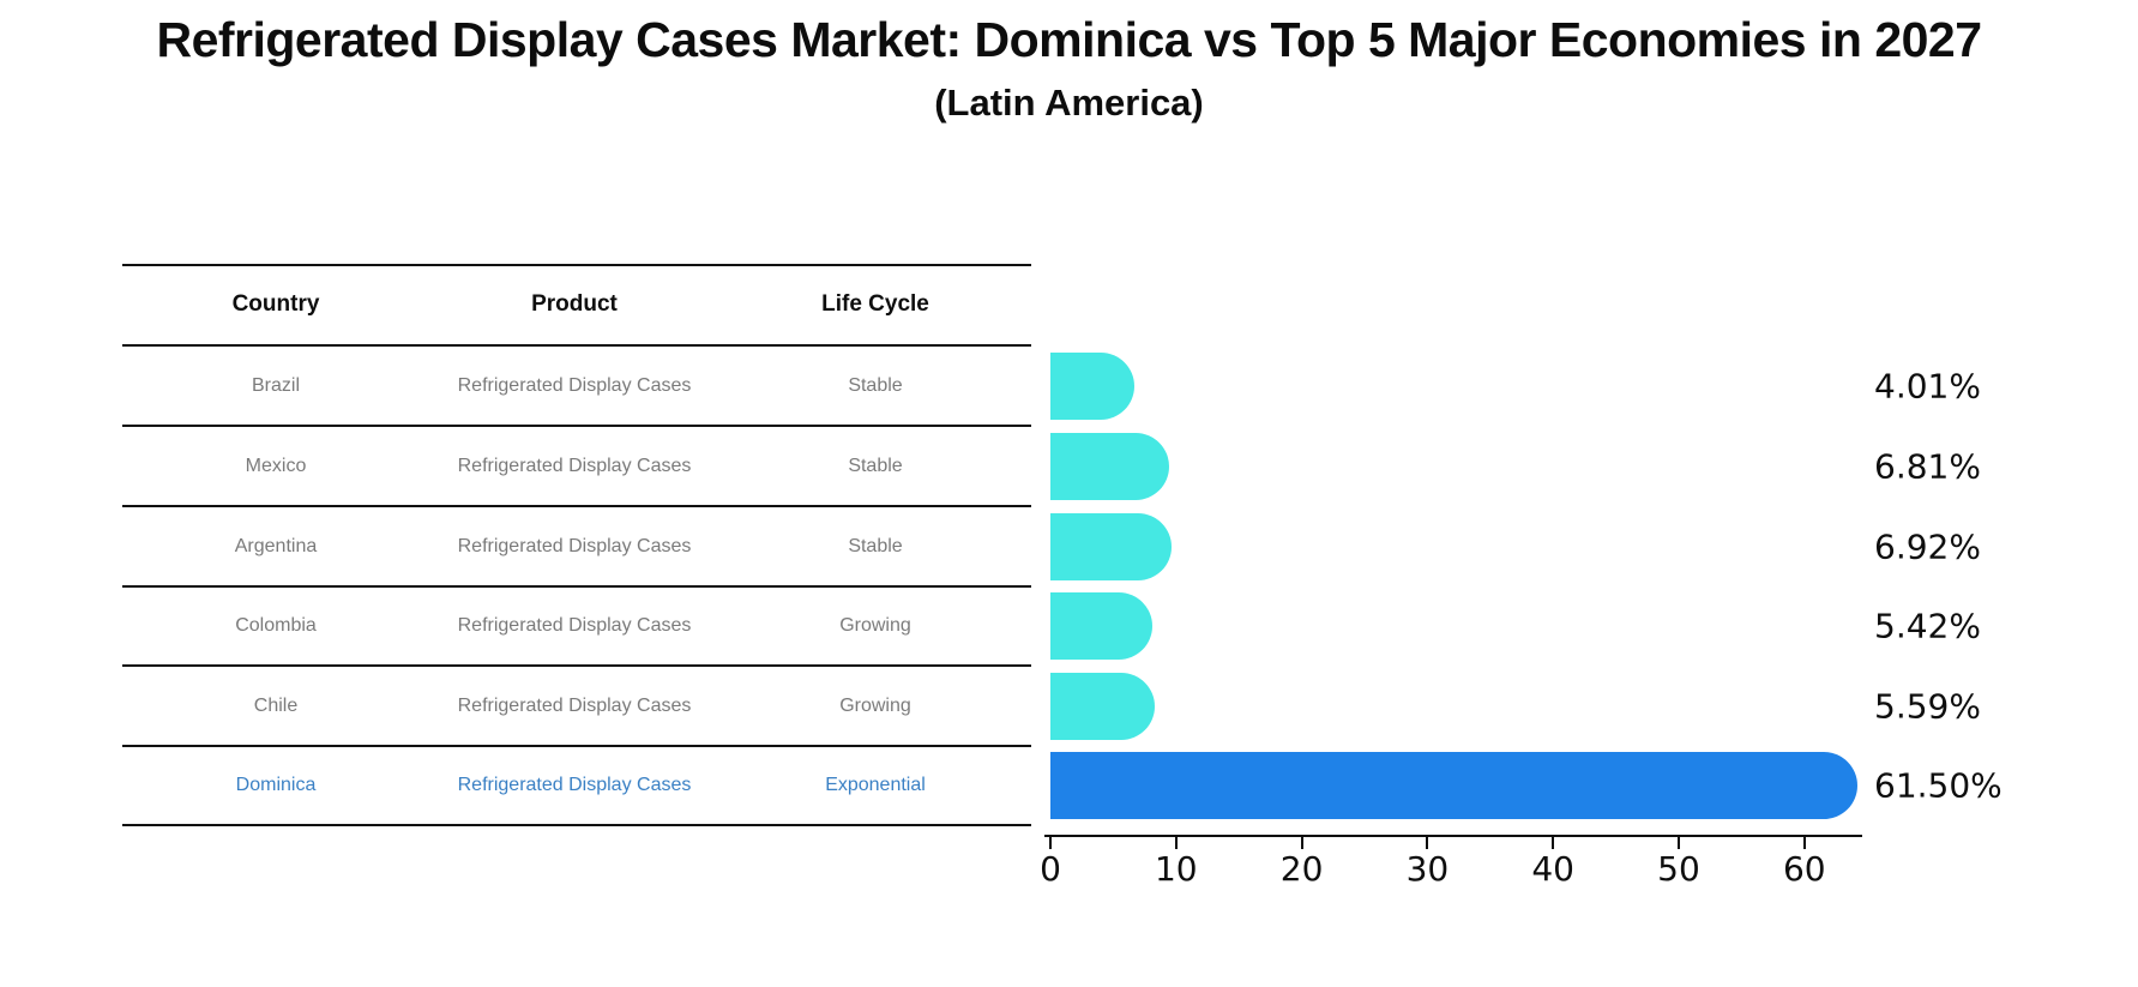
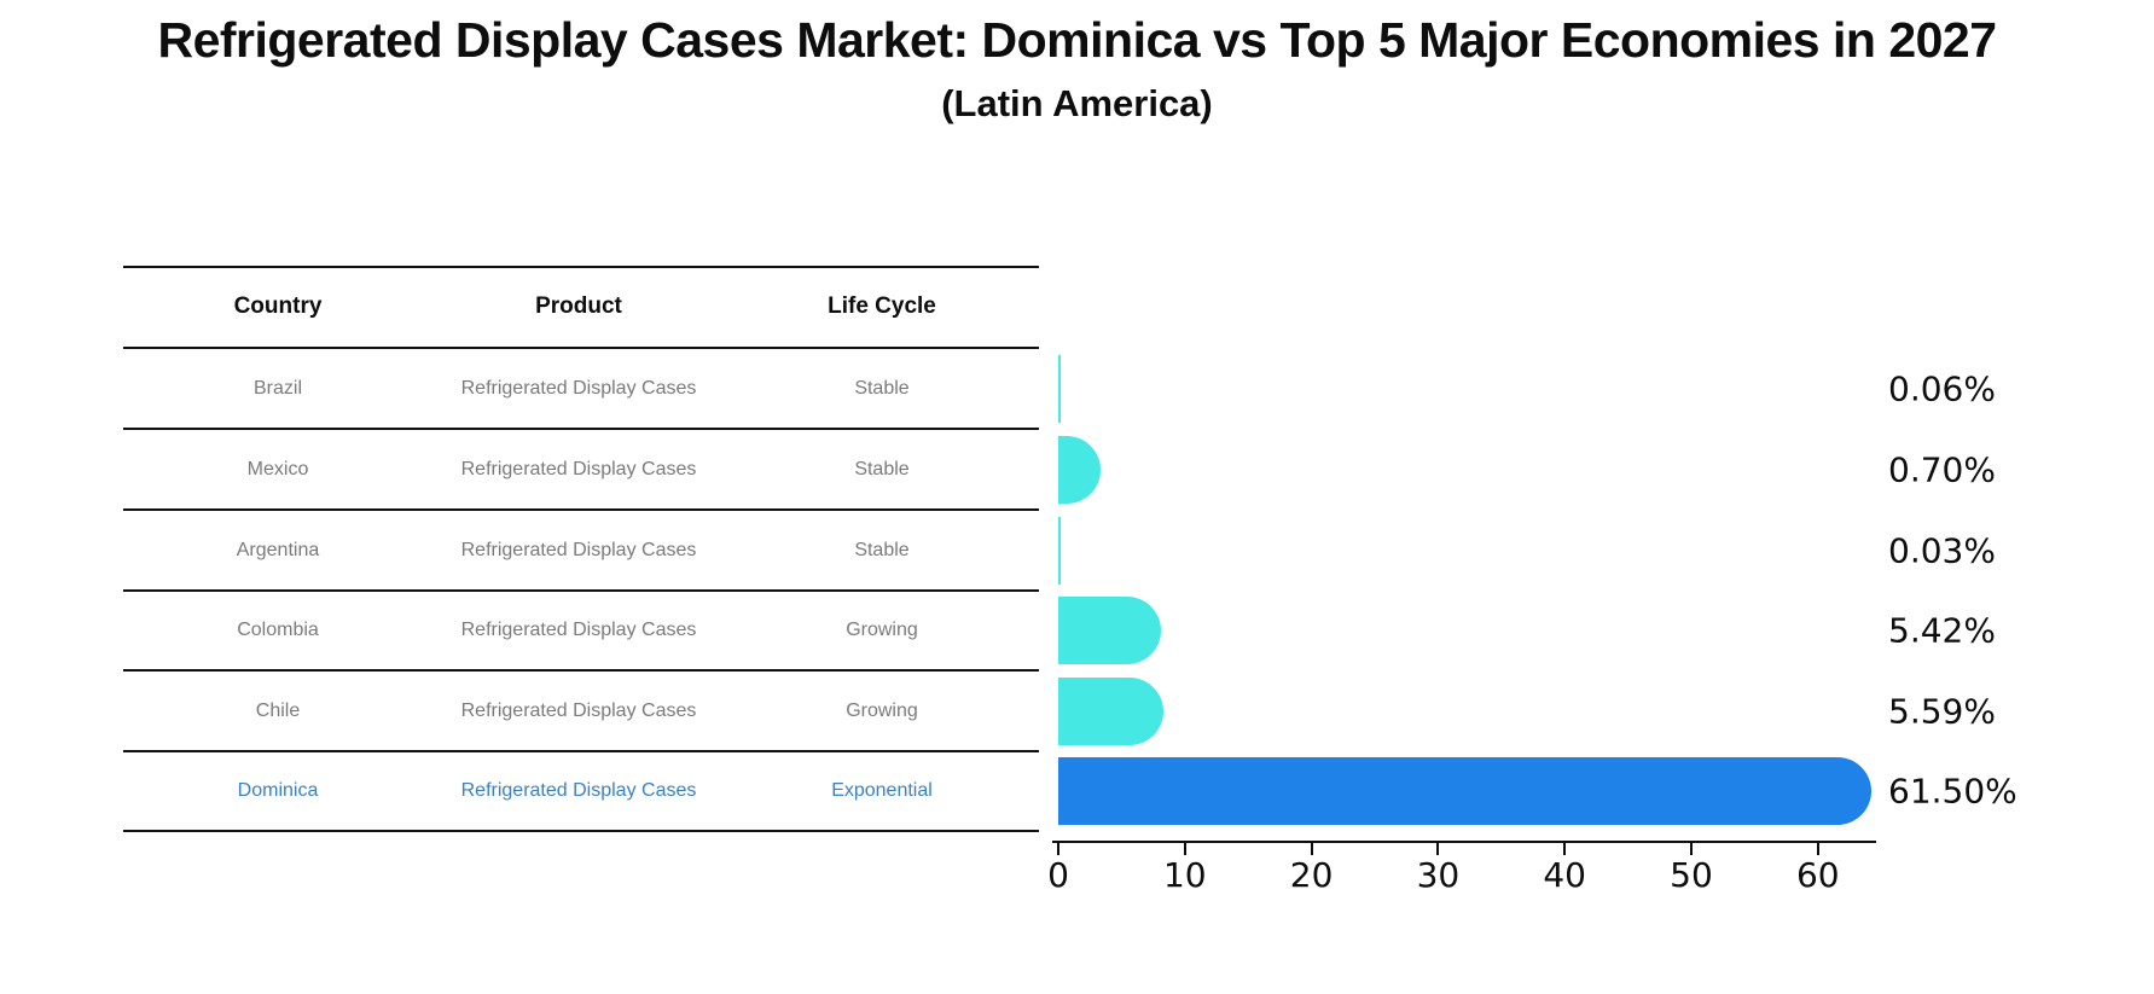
Brazil: 4.01% -> 0.06%
Mexico: 6.81% -> 0.70%
Argentina: 6.92% -> 0.03%
